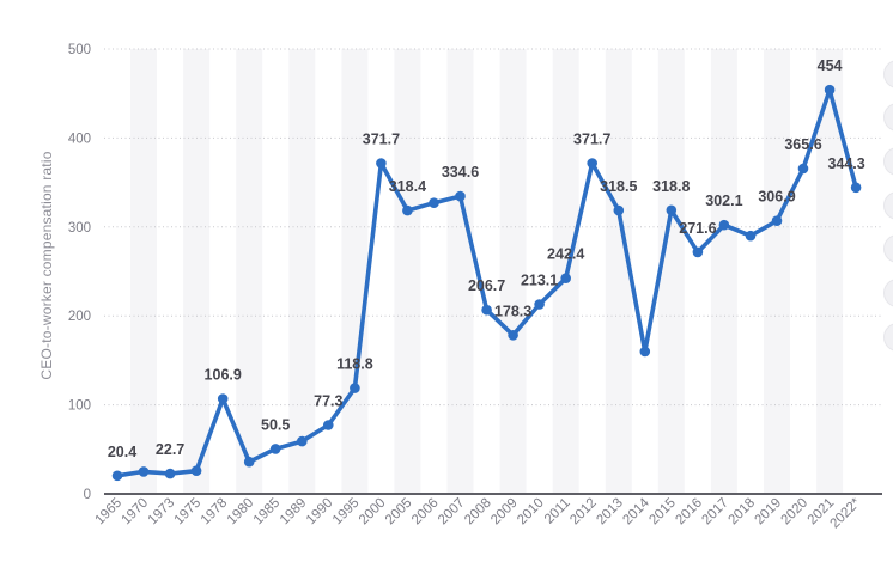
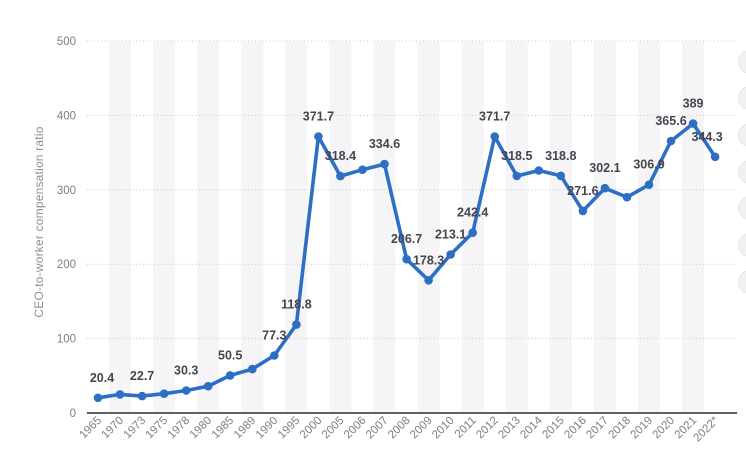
1978: 106.9 -> 30.3
2014: 160 -> 330
2021: 454 -> 389
